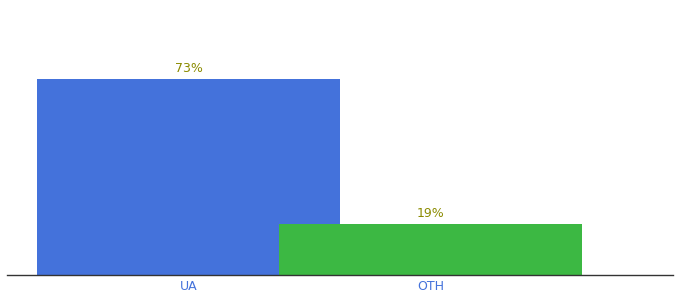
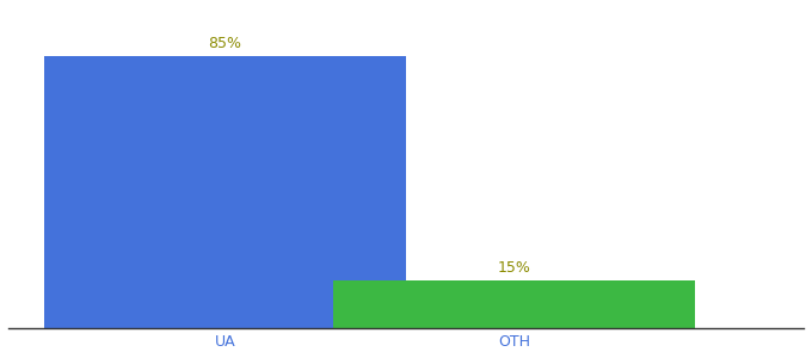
UA: 73% -> 85%
OTH: 19% -> 15%
